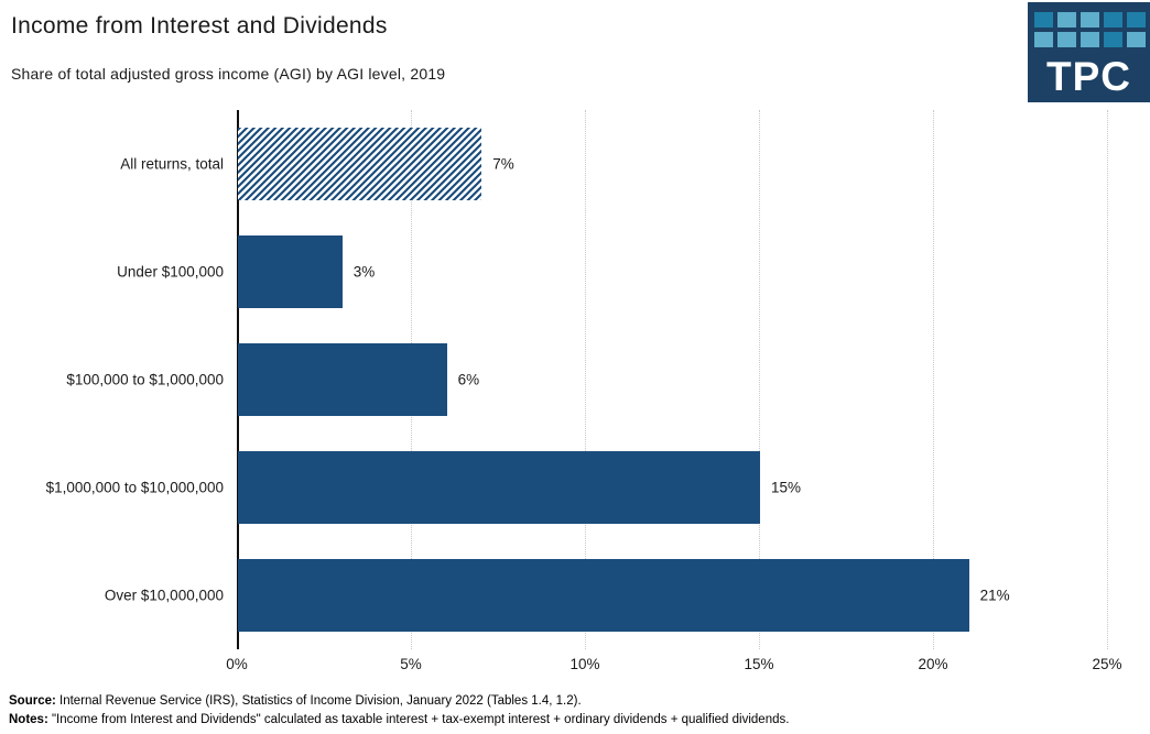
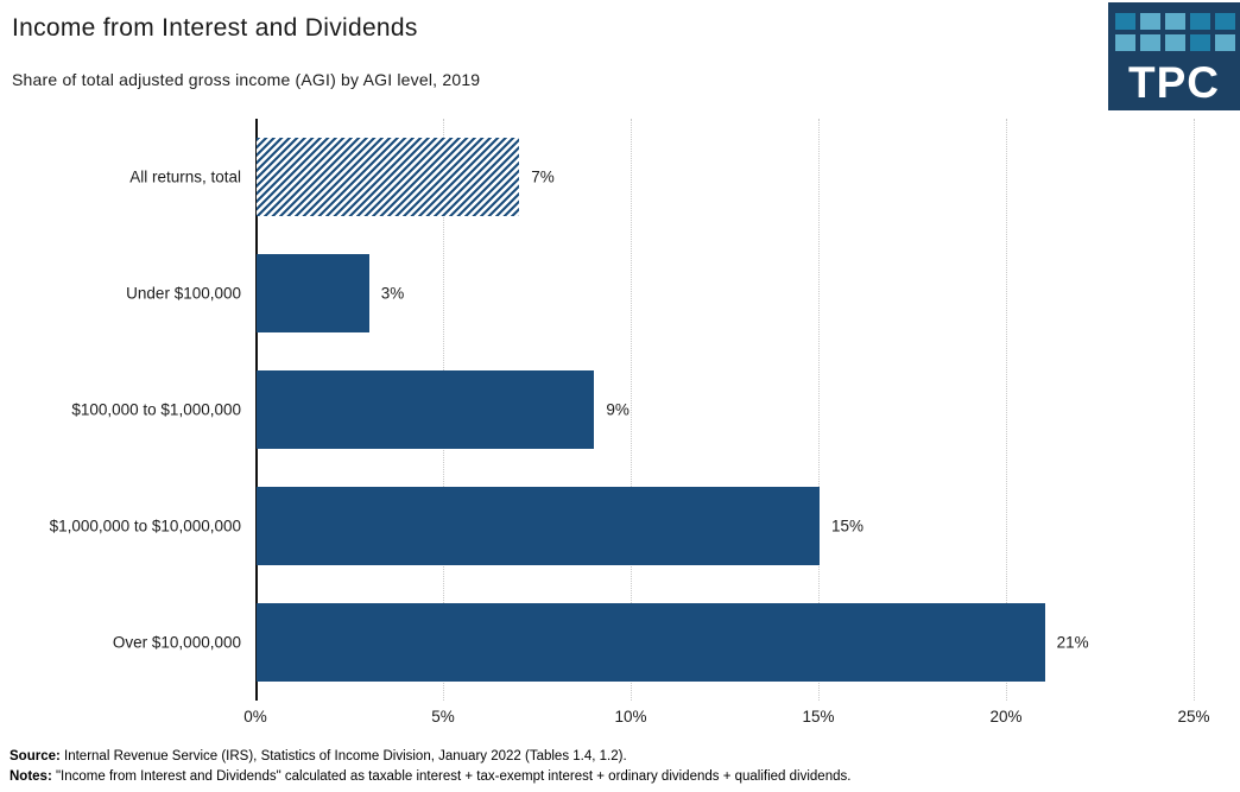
$100,000 to $1,000,000: 6% -> 9%
